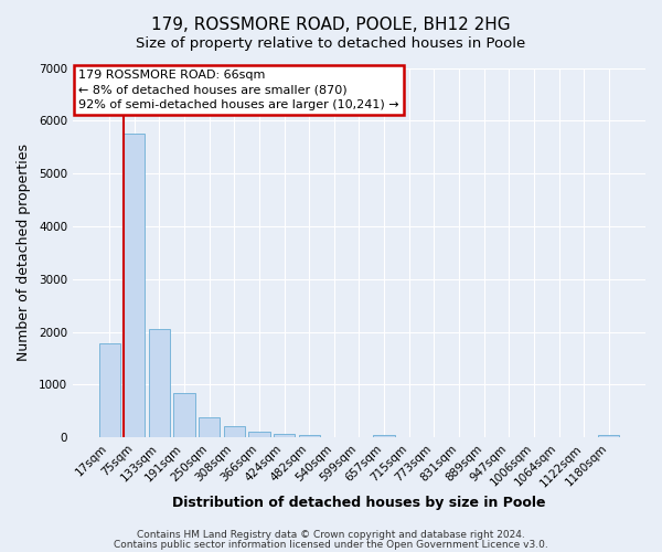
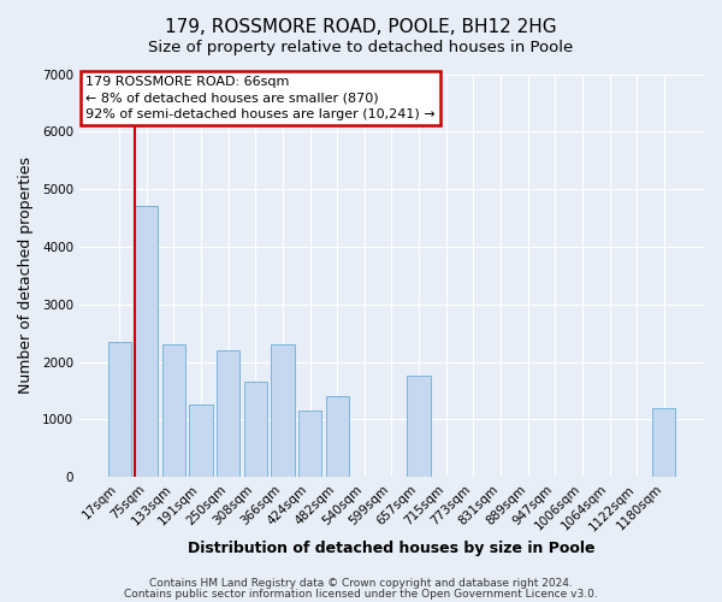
17sqm: 1780 -> 2350
75sqm: 5750 -> 4700
133sqm: 2050 -> 2300
191sqm: 830 -> 1250
250sqm: 370 -> 2200
308sqm: 220 -> 1650
366sqm: 110 -> 2300
424sqm: 60 -> 1150
482sqm: 60 -> 1400
657sqm: 60 -> 1750
1180sqm: 60 -> 1200
